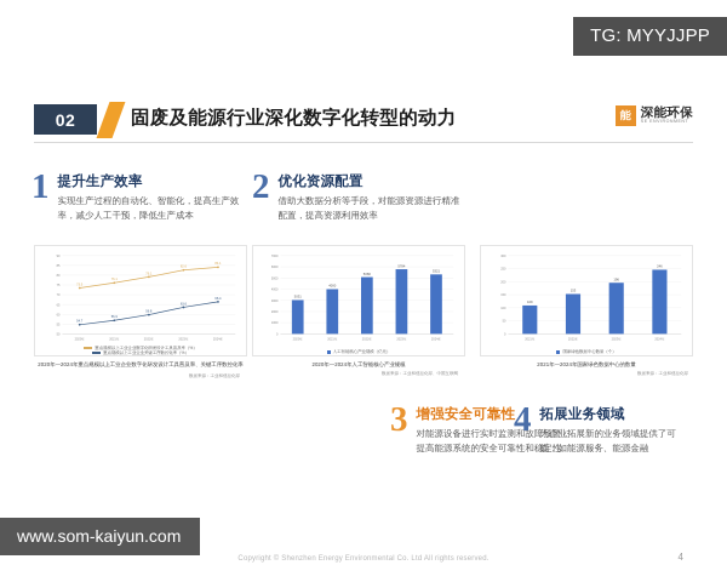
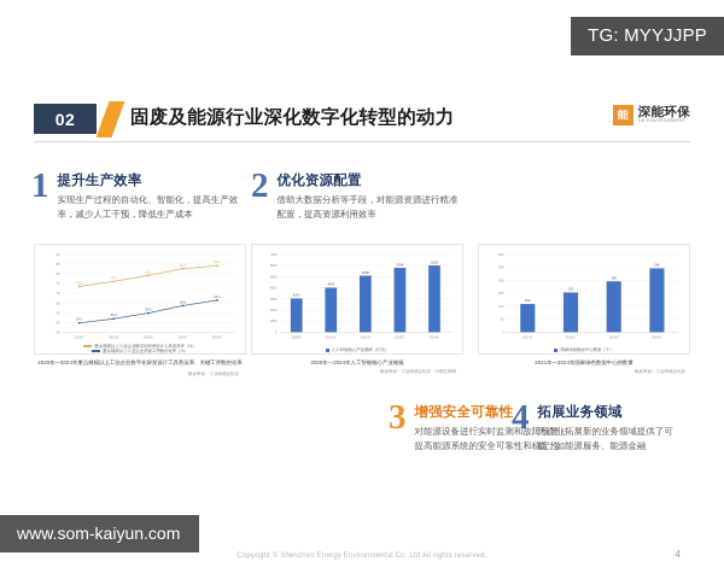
2020年—2024年人工智能核心产业规模/2024年: 5321 -> 6000
